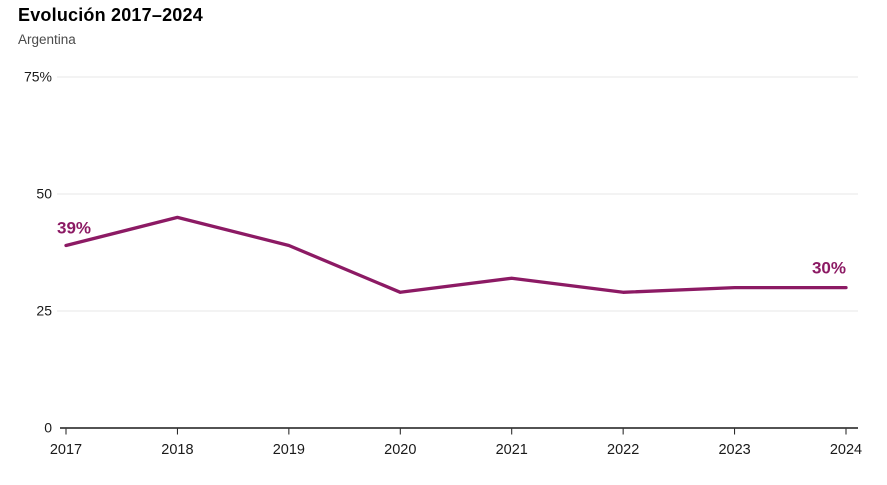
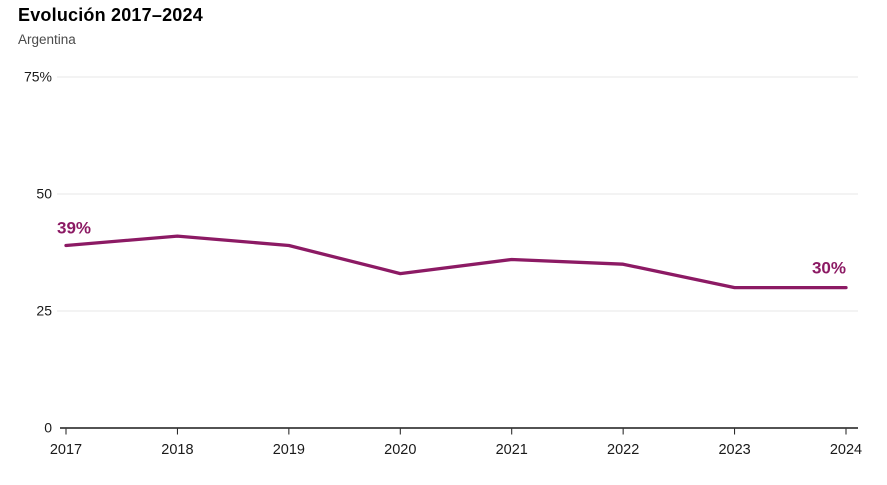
2018: 45% -> 41%
2020: 29% -> 33%
2021: 32% -> 36%
2022: 29% -> 35%
